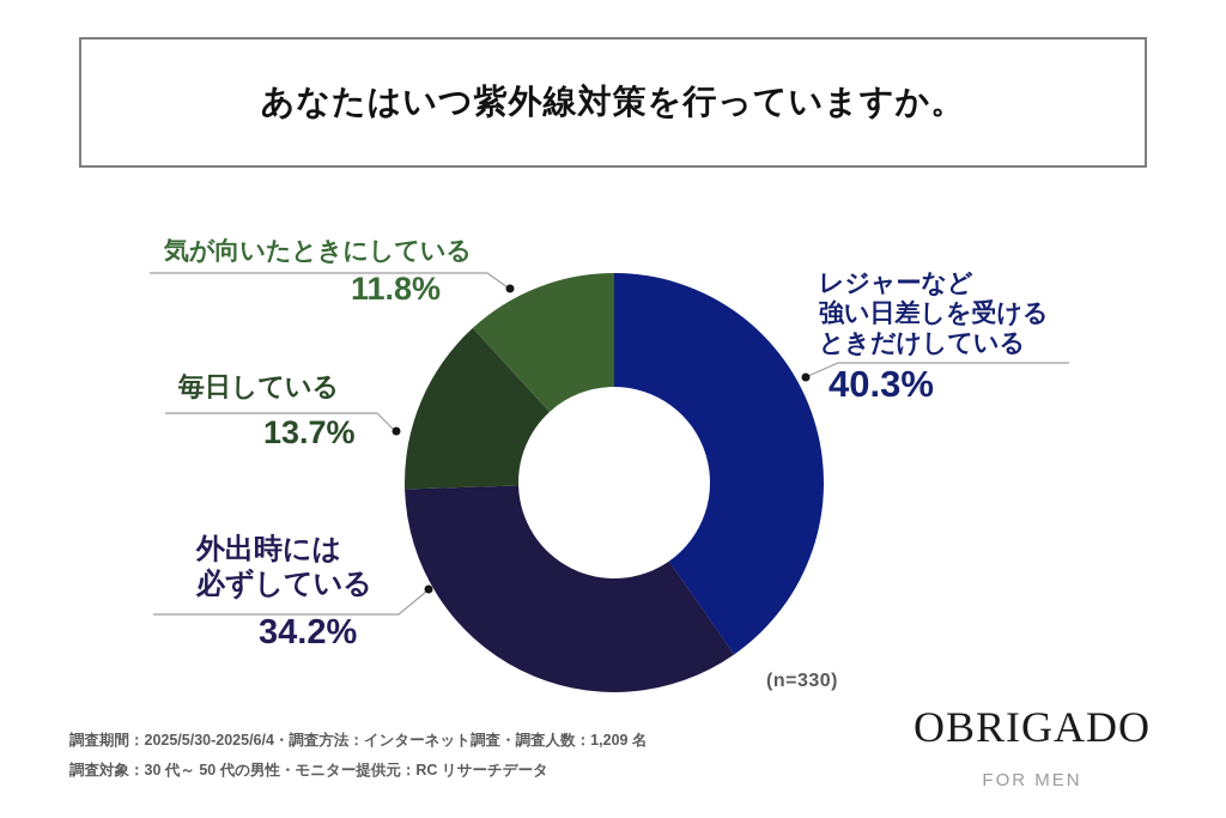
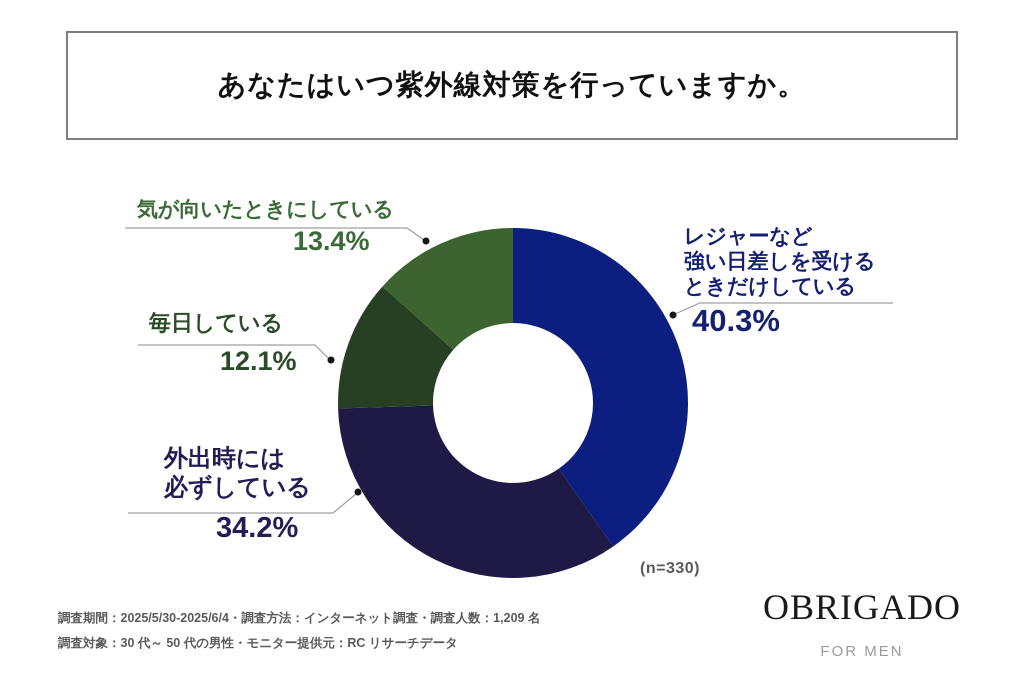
毎日している: 13.7% -> 12.1%
気が向いたときにしている: 11.8% -> 13.4%
